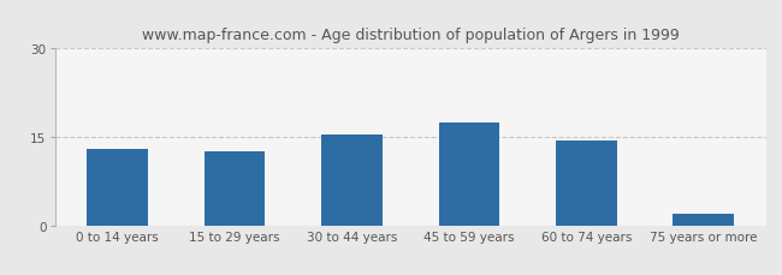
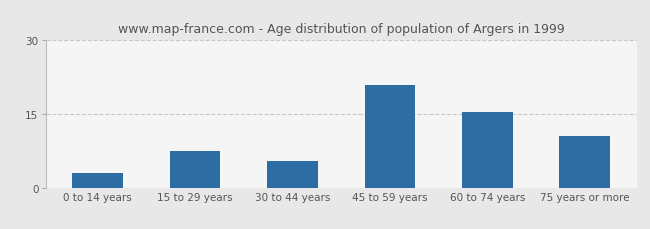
0 to 14 years: 13.0 -> 3.0
15 to 29 years: 12.5 -> 7.5
30 to 44 years: 15.5 -> 5.5
45 to 59 years: 17.5 -> 21.0
60 to 74 years: 14.3 -> 15.5
75 years or more: 2.0 -> 10.5
